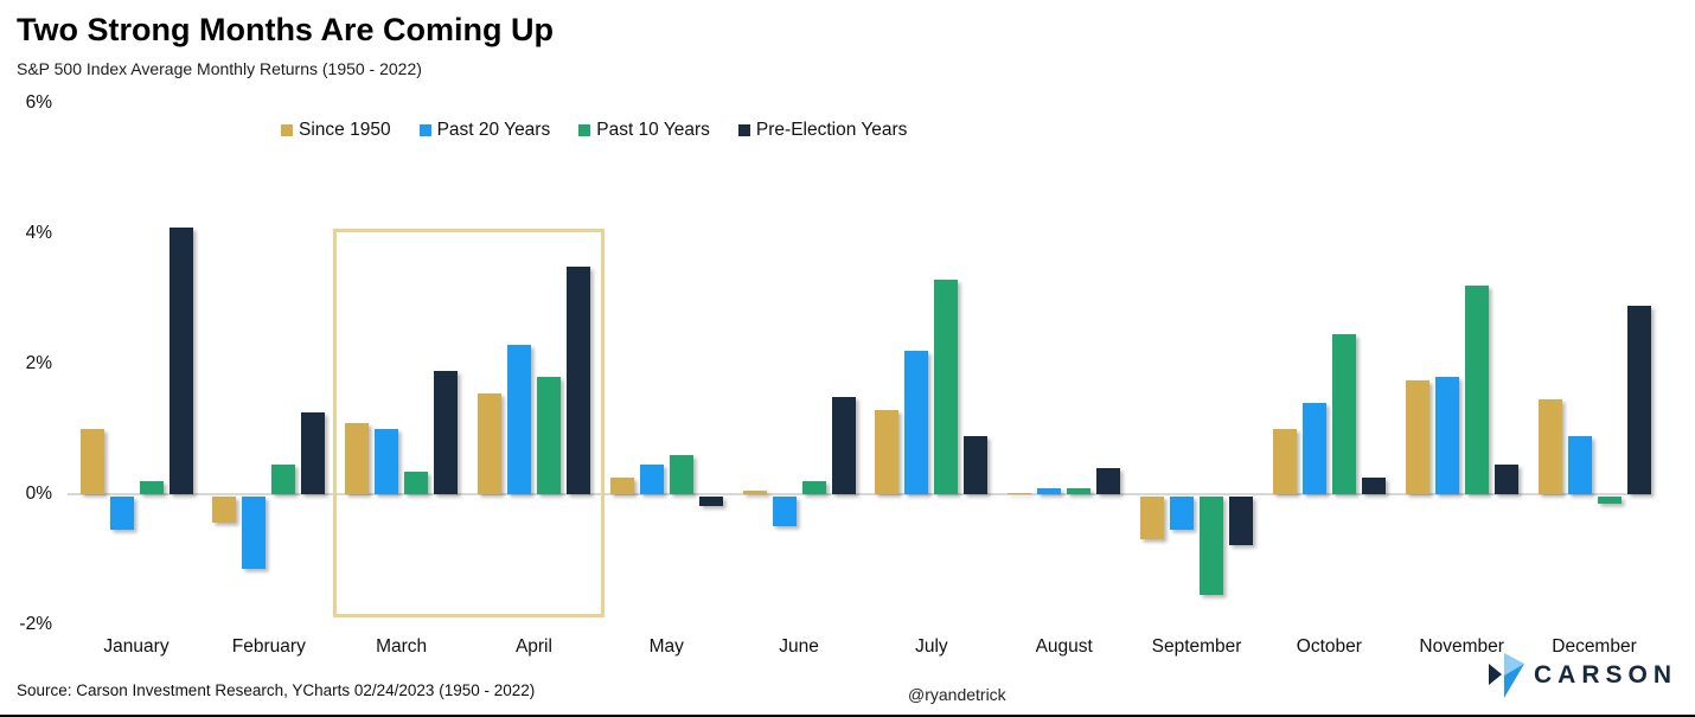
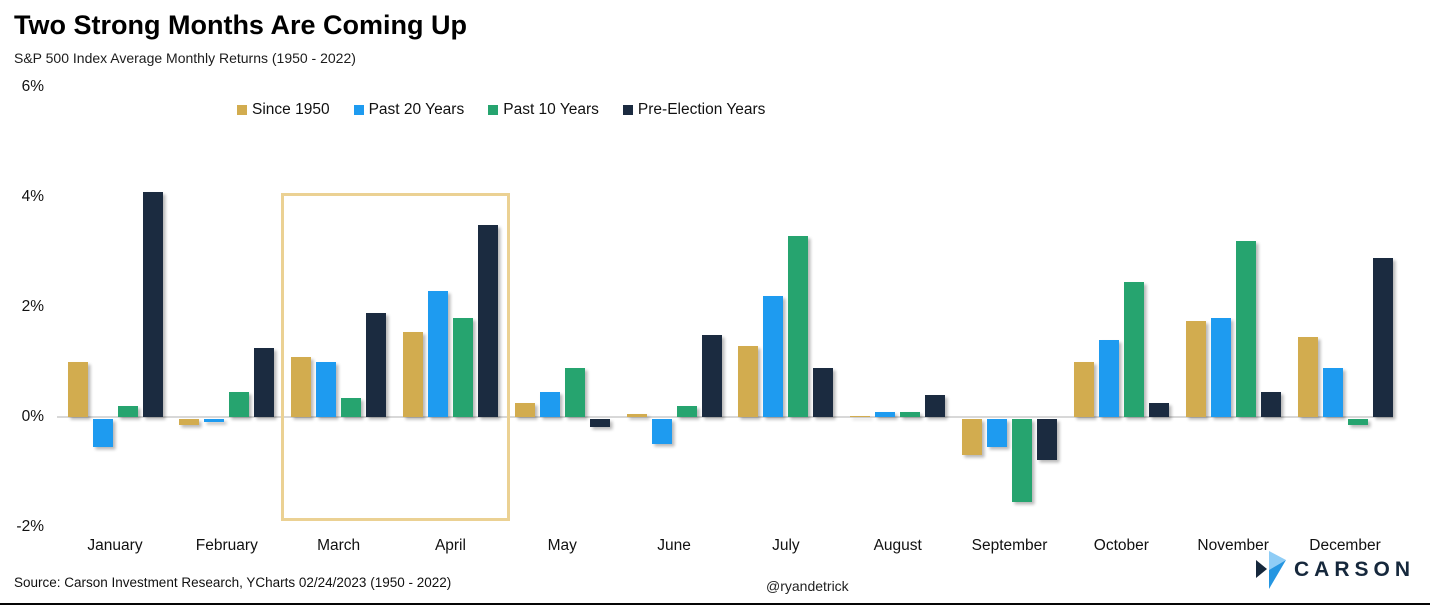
Since 1950/February: -0.4% -> -0.1%
Past 20 Years/February: -1.1% -> -0.1%
Past 10 Years/May: 0.6% -> 0.9%
